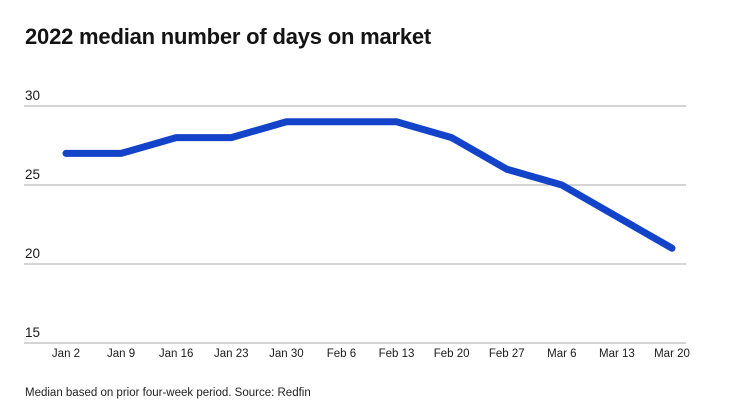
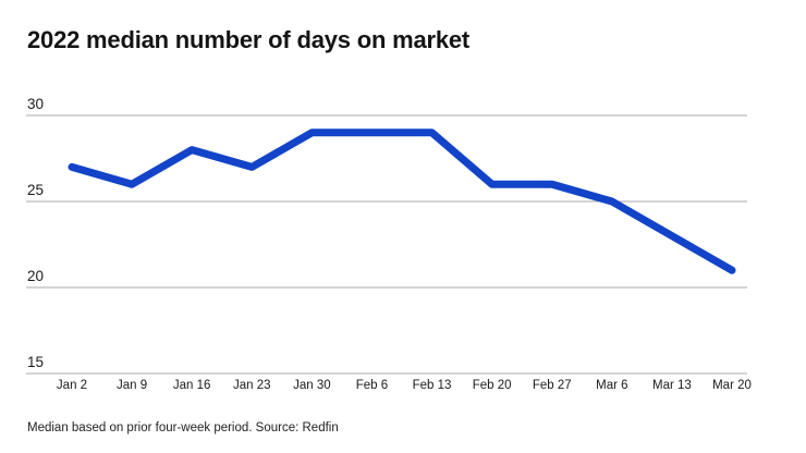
Jan 9: 27 -> 26
Jan 23: 28 -> 27
Feb 20: 28 -> 26
